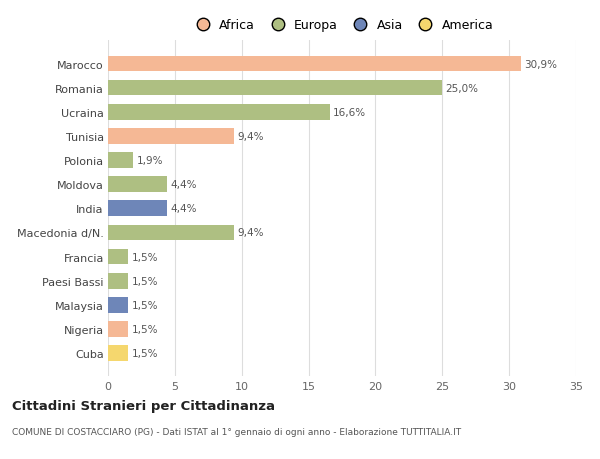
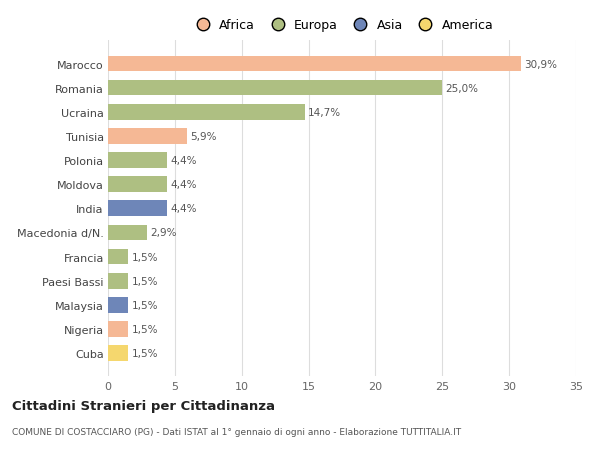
Ucraina: 16,6% -> 14,7%
Tunisia: 9,4% -> 5,9%
Polonia: 1,9% -> 4,4%
Macedonia d/N.: 9,4% -> 2,9%
